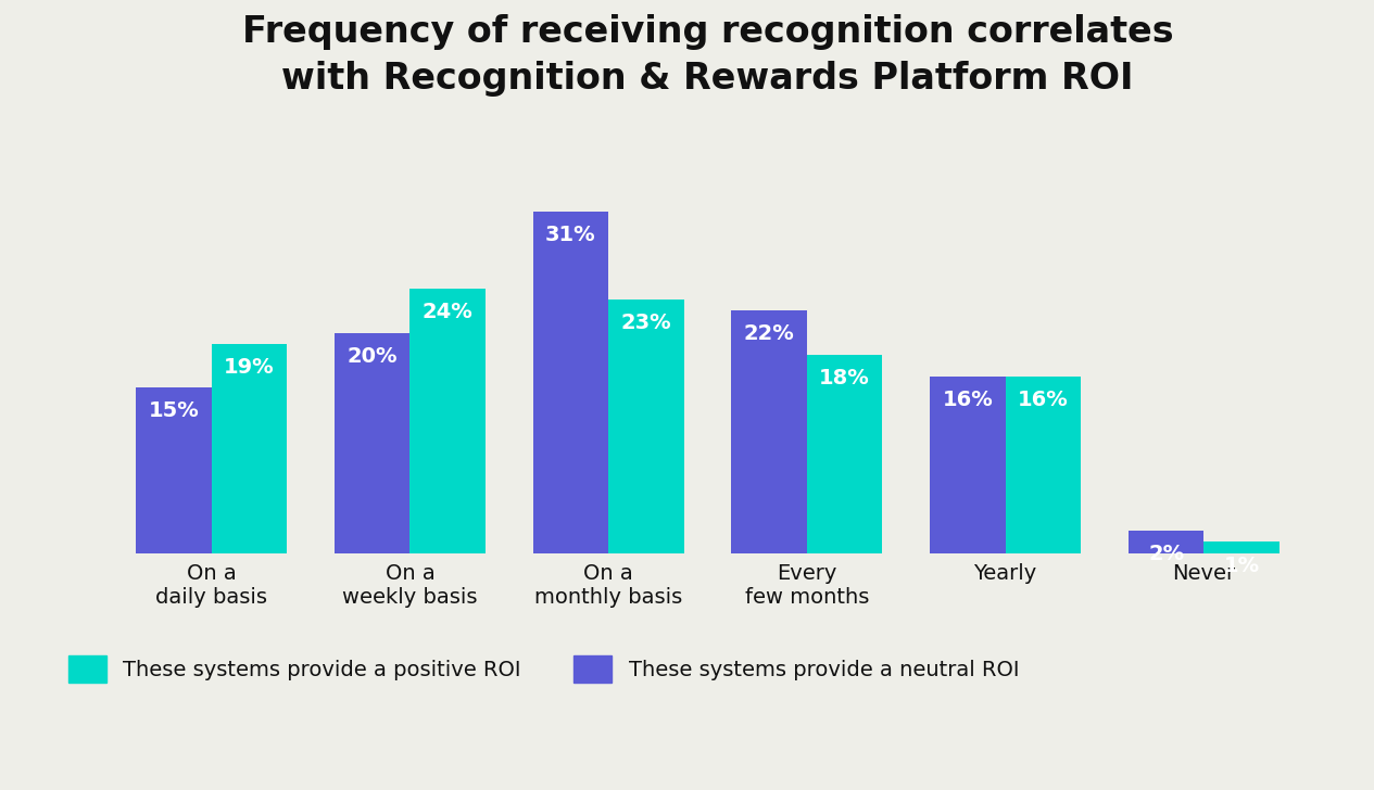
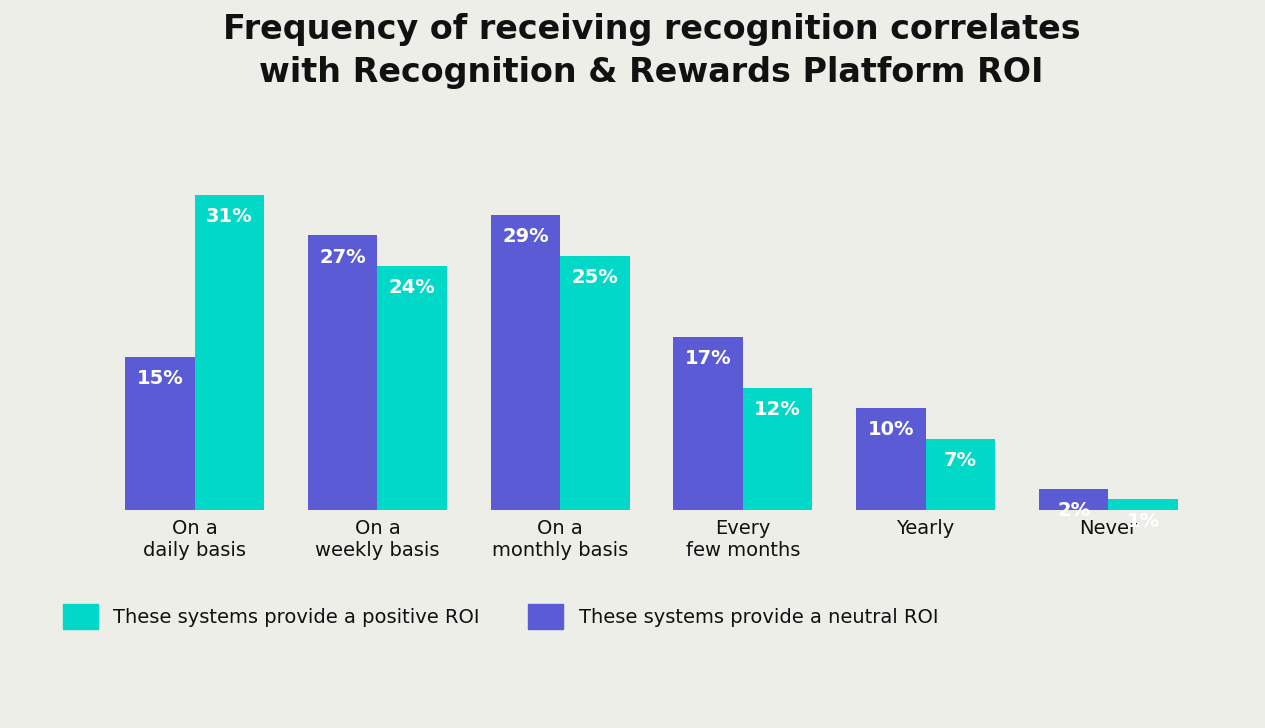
These systems provide a positive ROI/On a daily basis: 19% -> 31%
These systems provide a neutral ROI/On a weekly basis: 20% -> 27%
These systems provide a neutral ROI/On a monthly basis: 31% -> 29%
These systems provide a positive ROI/On a monthly basis: 23% -> 25%
These systems provide a neutral ROI/Every few months: 22% -> 17%
These systems provide a positive ROI/Every few months: 18% -> 12%
These systems provide a neutral ROI/Yearly: 16% -> 10%
These systems provide a positive ROI/Yearly: 16% -> 7%
